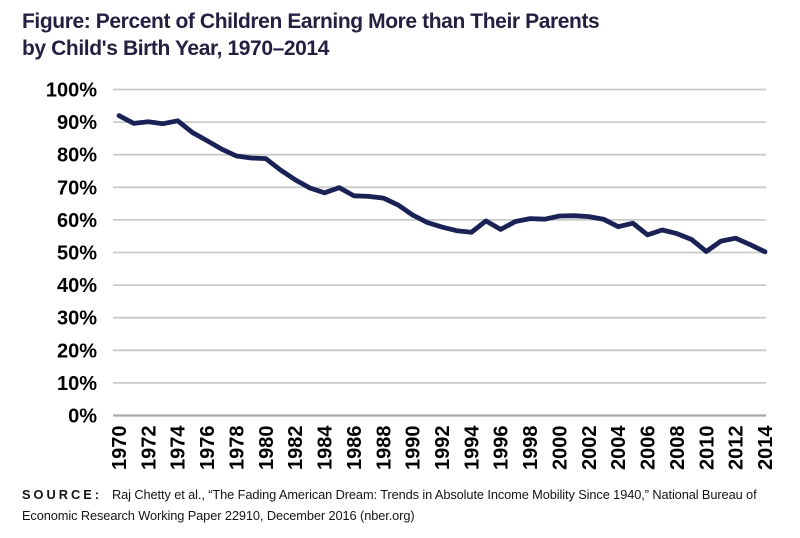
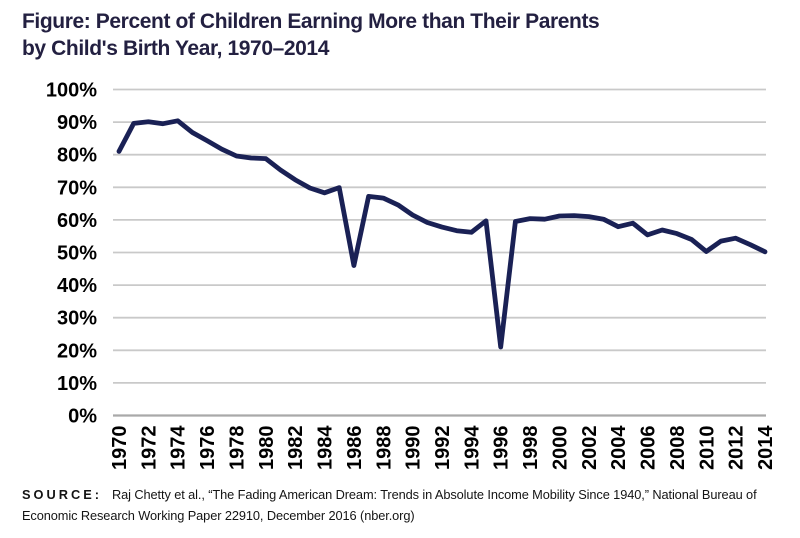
1970: 92% -> 81%
1986: 67% -> 46%
1996: 57% -> 21%
